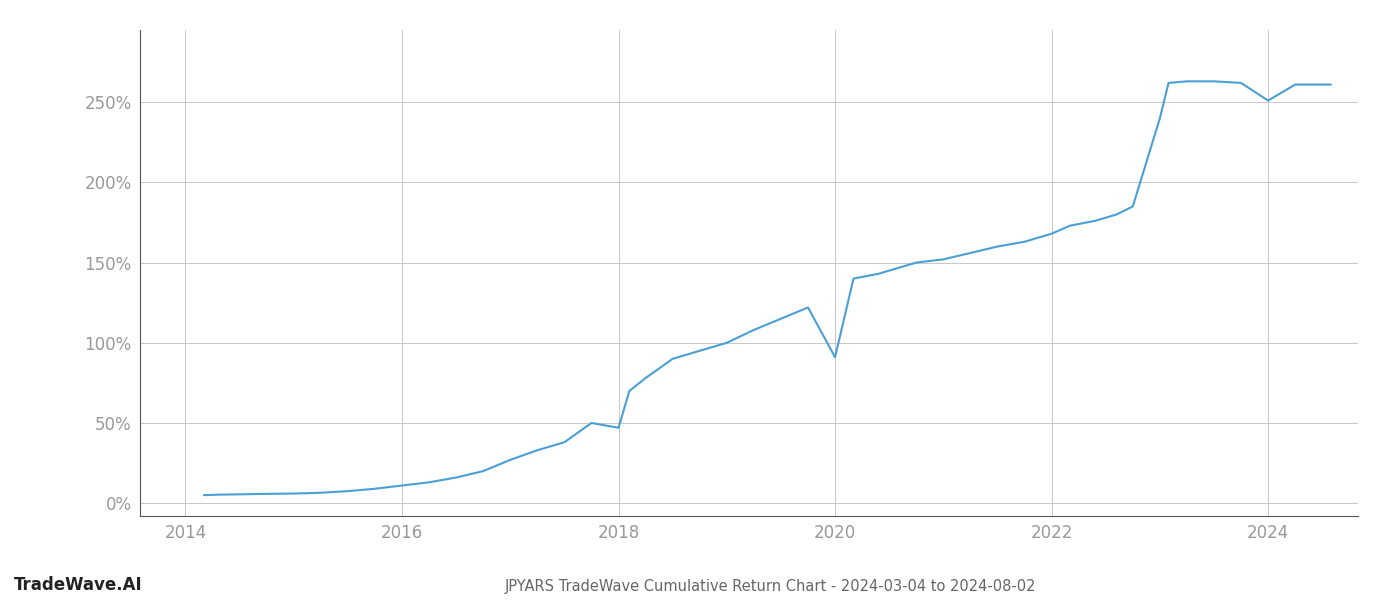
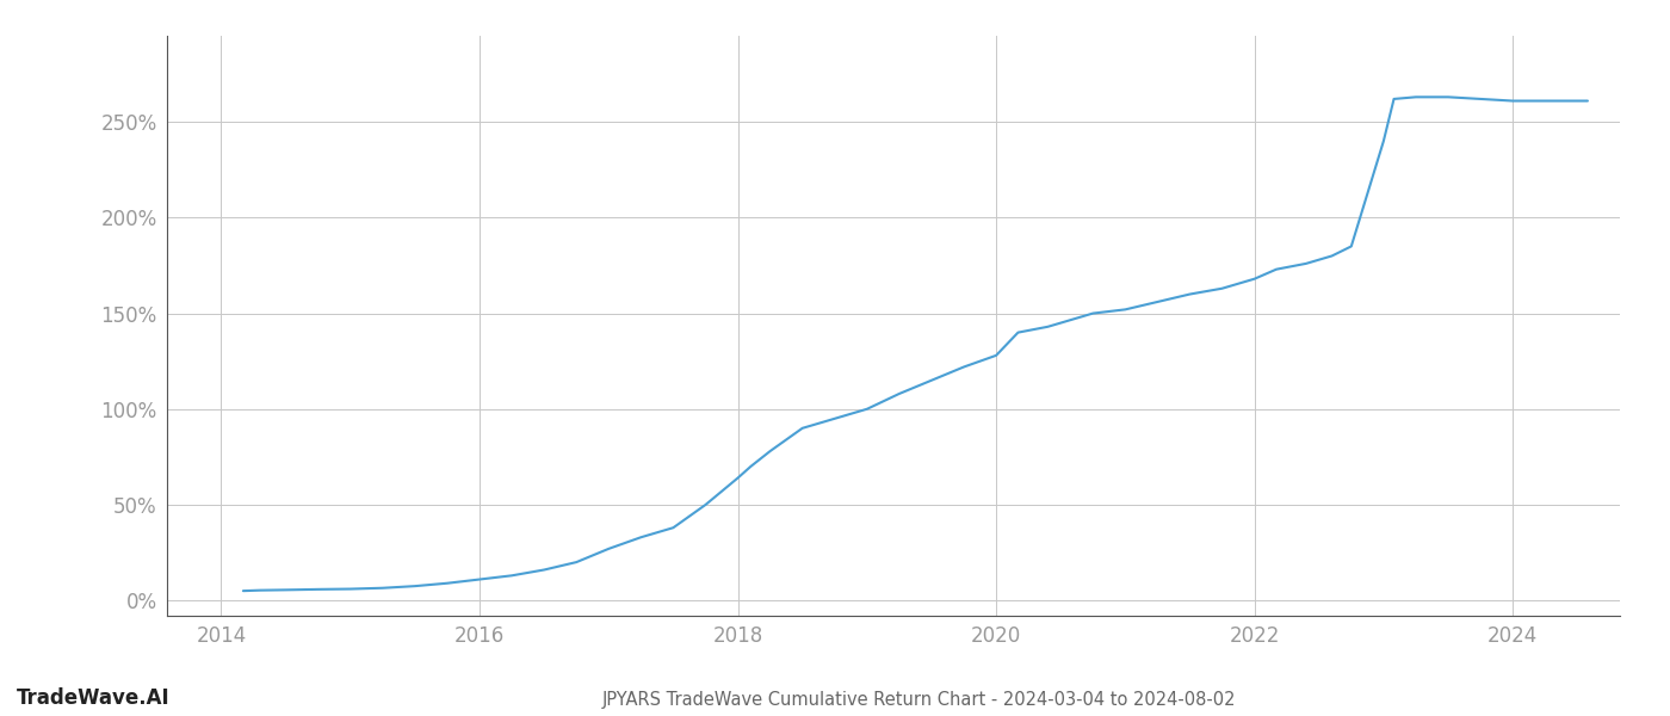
2018: 47% -> 64%
2020: 91% -> 128%
2024: 251% -> 261%
